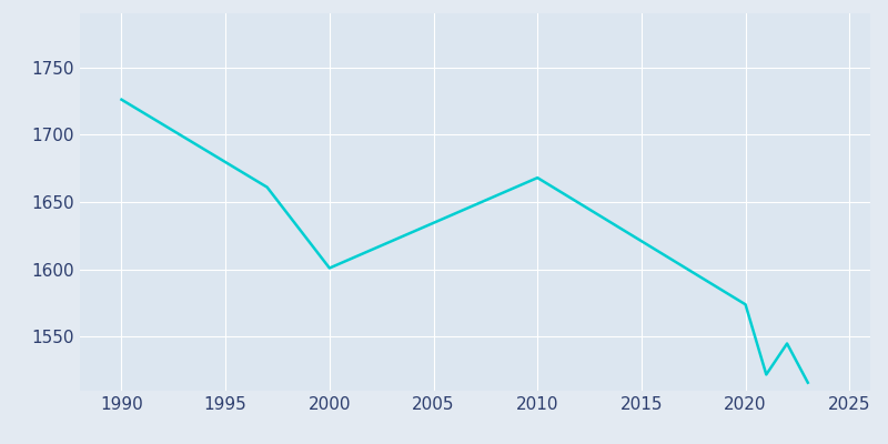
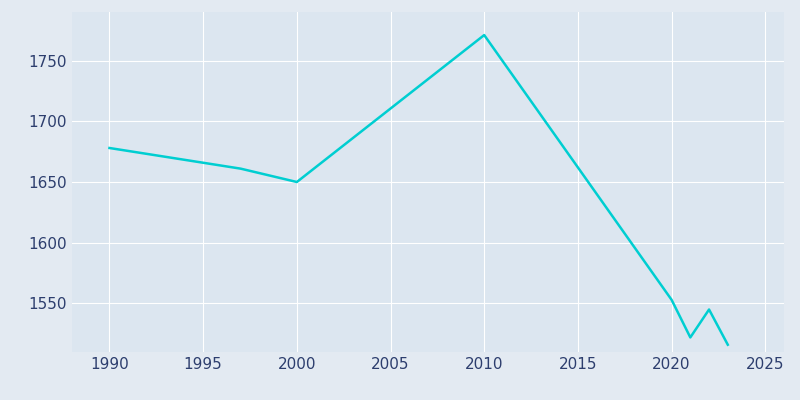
1990: 1726 -> 1678
2000: 1601 -> 1650
2010: 1668 -> 1771
2020: 1574 -> 1553
